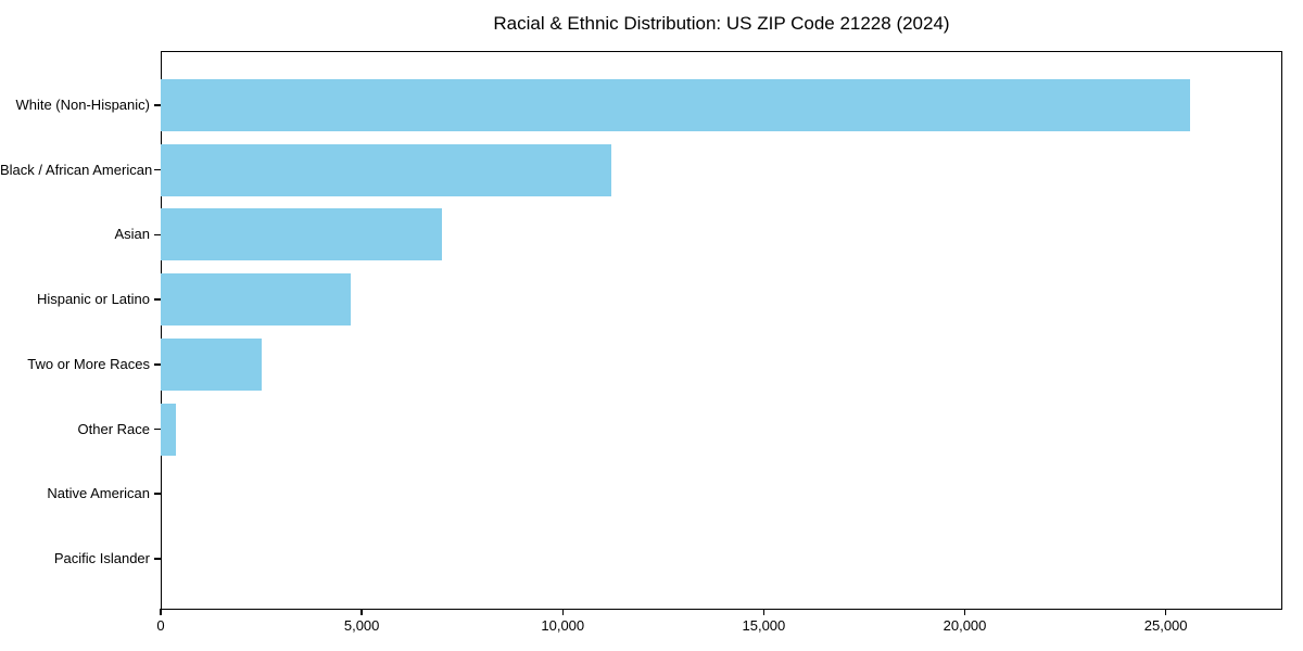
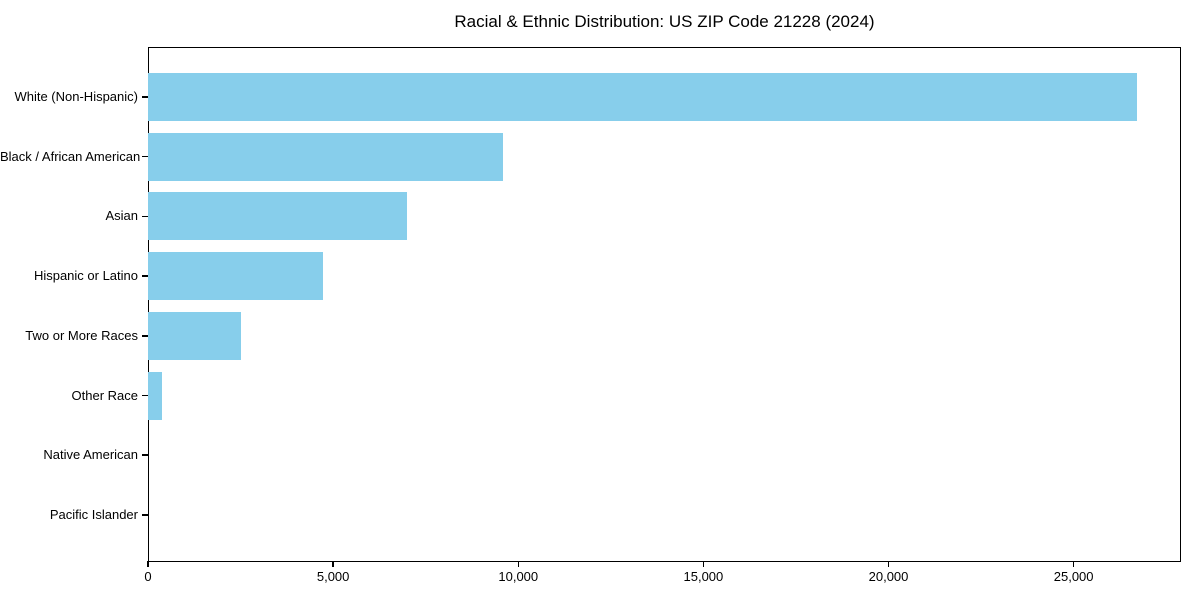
White (Non-Hispanic): 25600 -> 26700
Black / African American: 11200 -> 9600
